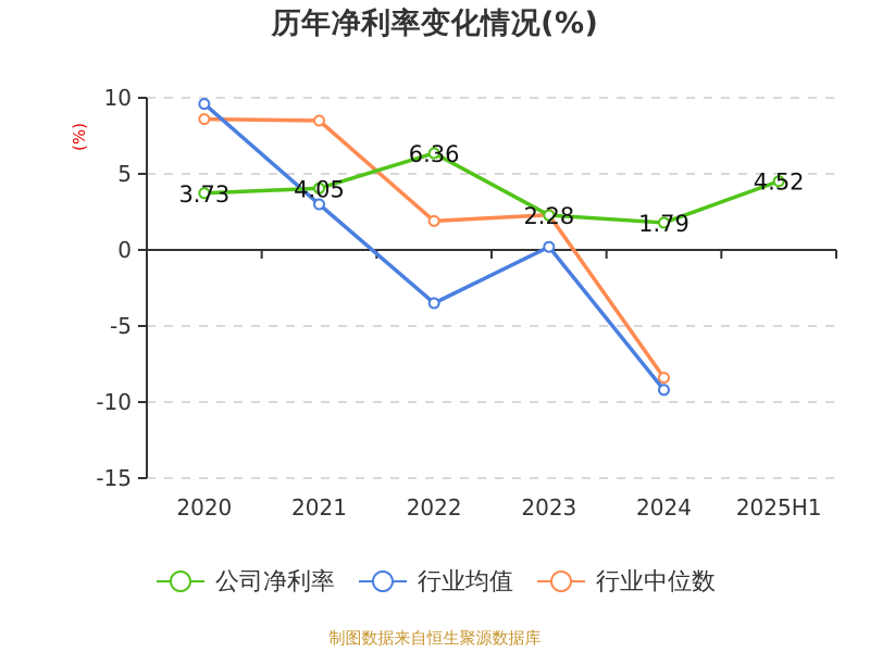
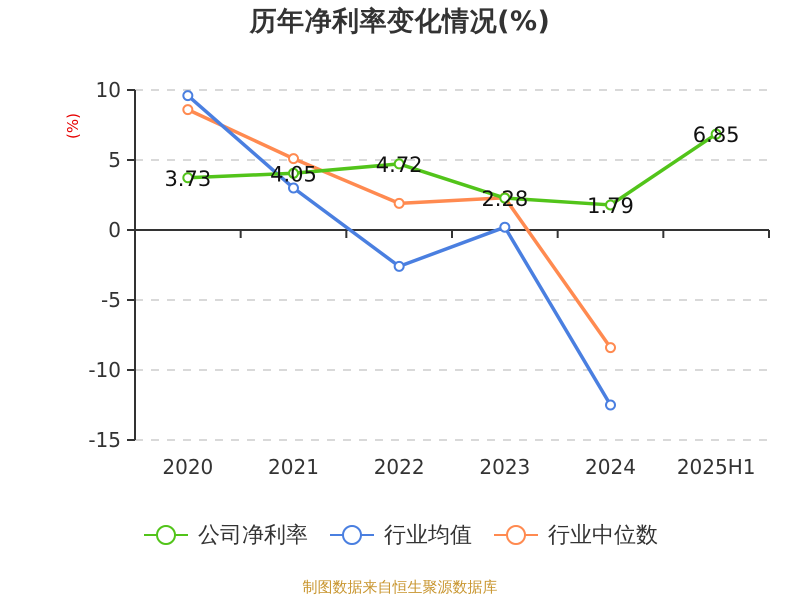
行业中位数/2021: 8.5 -> 5.1
公司净利率/2022: 6.36 -> 4.72
行业均值/2022: -3.5 -> -2.6
行业均值/2024: -9.2 -> -12.5
公司净利率/2025H1: 4.52 -> 6.85
